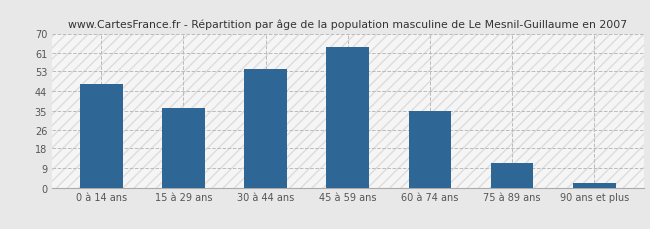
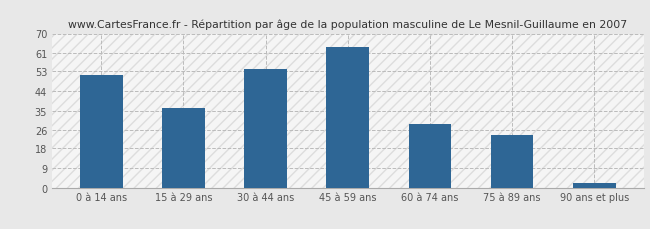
0 à 14 ans: 47 -> 51
60 à 74 ans: 35 -> 29
75 à 89 ans: 11 -> 24
